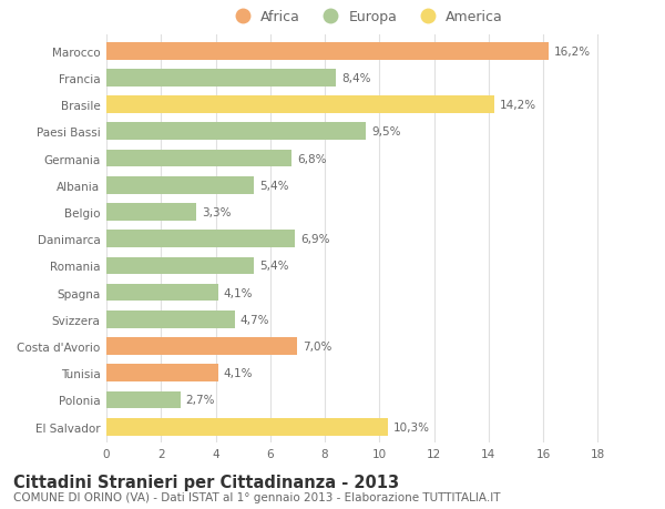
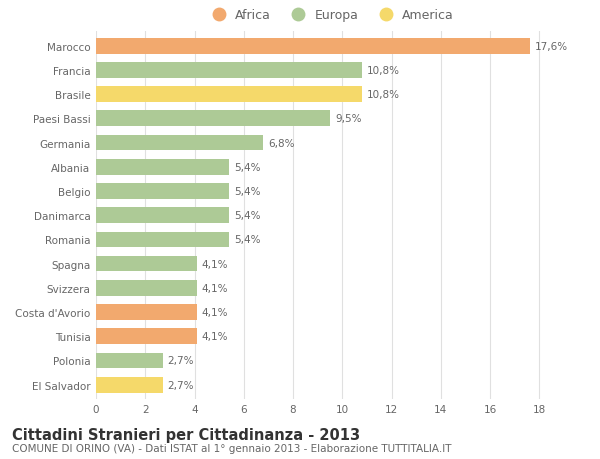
Marocco: 16,2% -> 17,6%
Francia: 8,4% -> 10,8%
Brasile: 14,2% -> 10,8%
Belgio: 3,3% -> 5,4%
Danimarca: 6,9% -> 5,4%
Svizzera: 4,7% -> 4,1%
Costa d'Avorio: 7,0% -> 4,1%
El Salvador: 10,3% -> 2,7%
